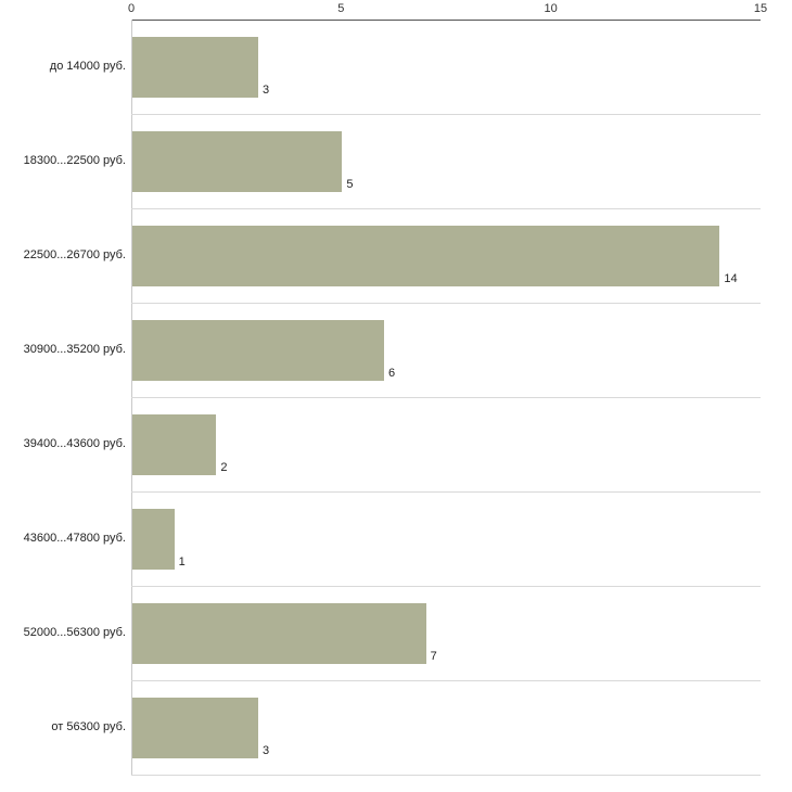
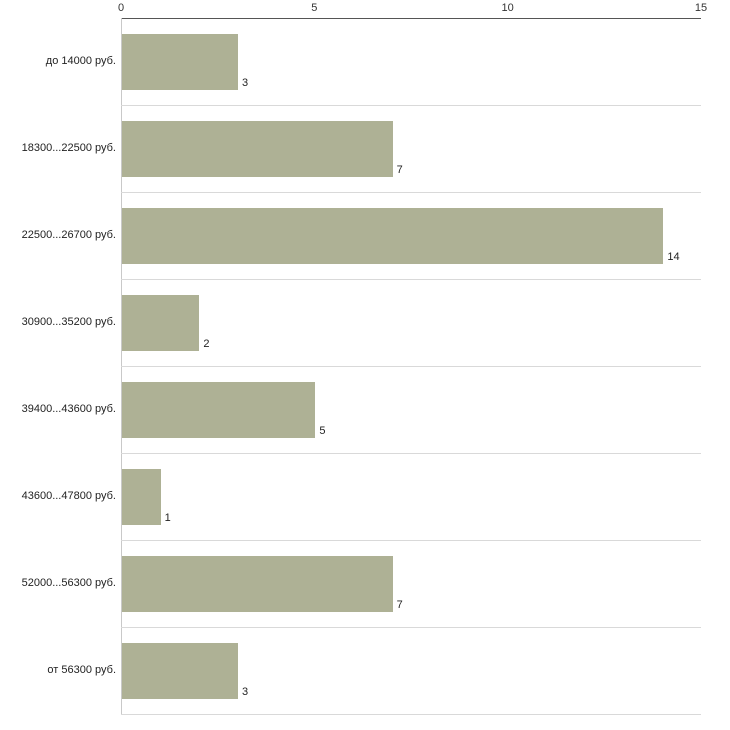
18300...22500 руб.: 5 -> 7
30900...35200 руб.: 6 -> 2
39400...43600 руб.: 2 -> 5
